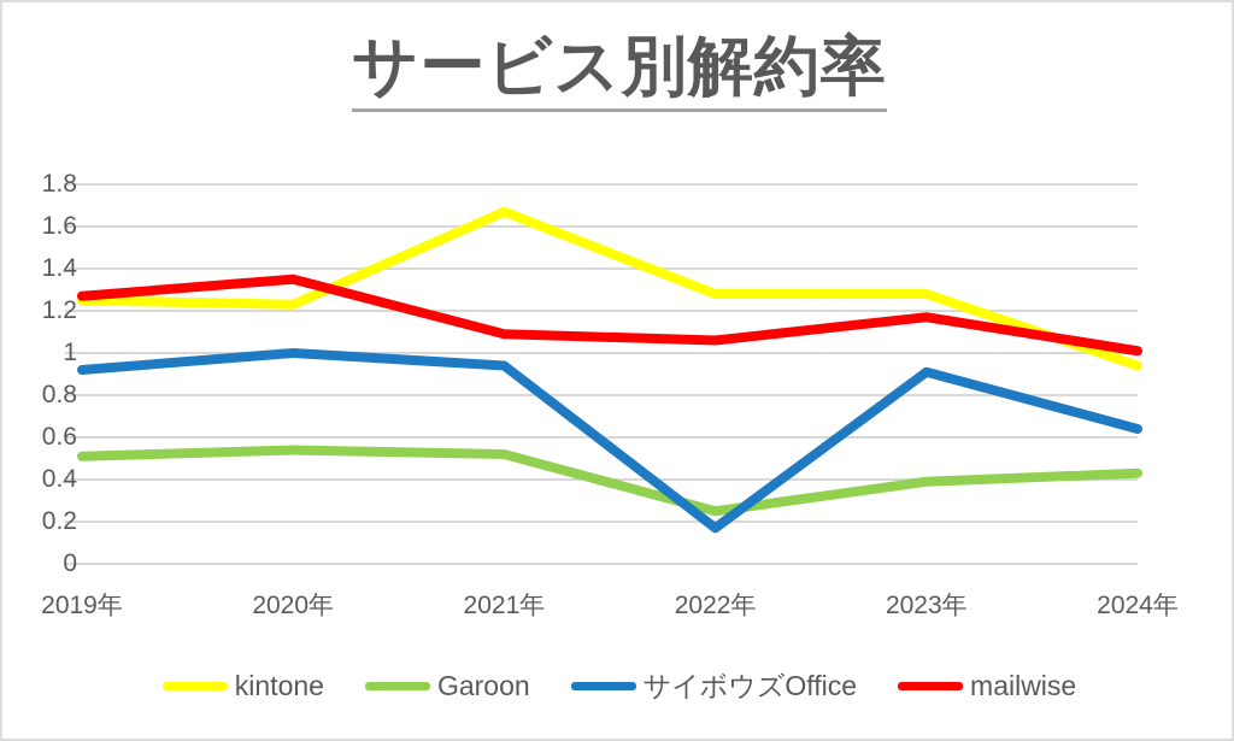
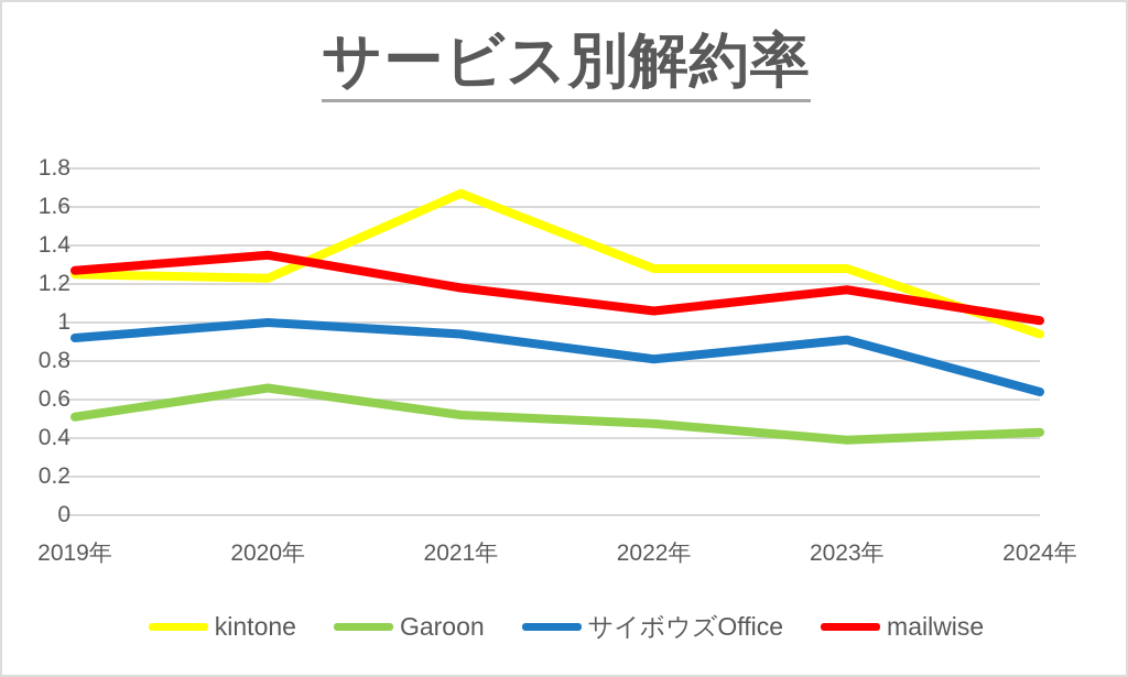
Garoon/2020年: 0.54 -> 0.66
mailwise/2021年: 1.09 -> 1.18
Garoon/2022年: 0.25 -> 0.47
サイボウズOffice/2022年: 0.17 -> 0.81
